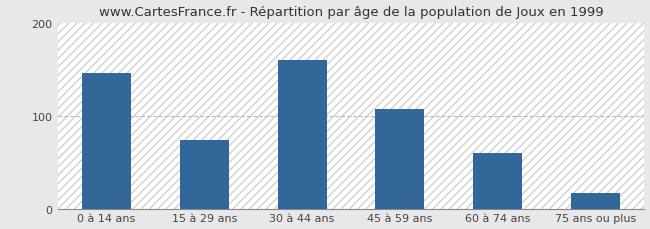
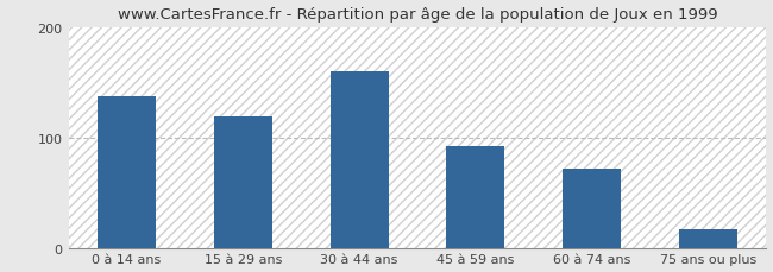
0 à 14 ans: 146 -> 138
15 à 29 ans: 74 -> 119
45 à 59 ans: 108 -> 93
60 à 74 ans: 60 -> 72
